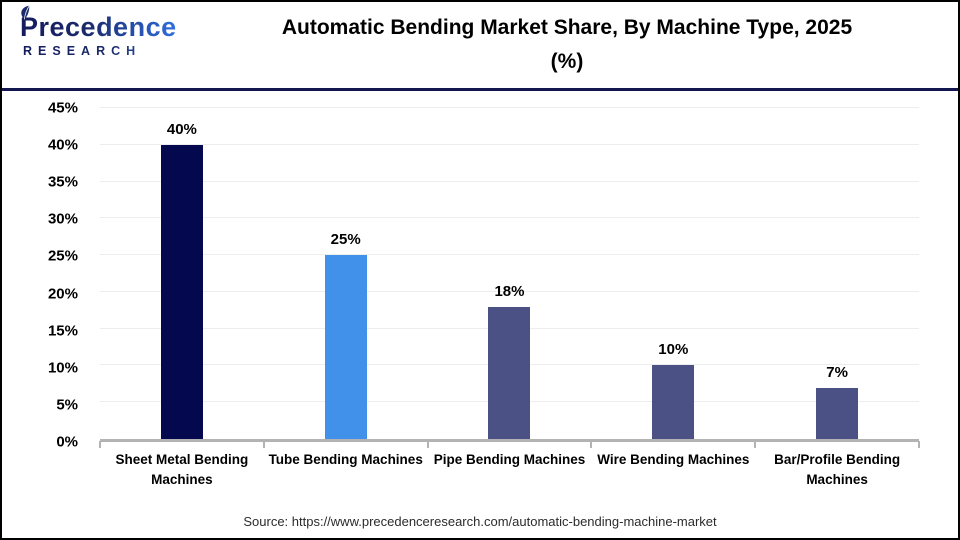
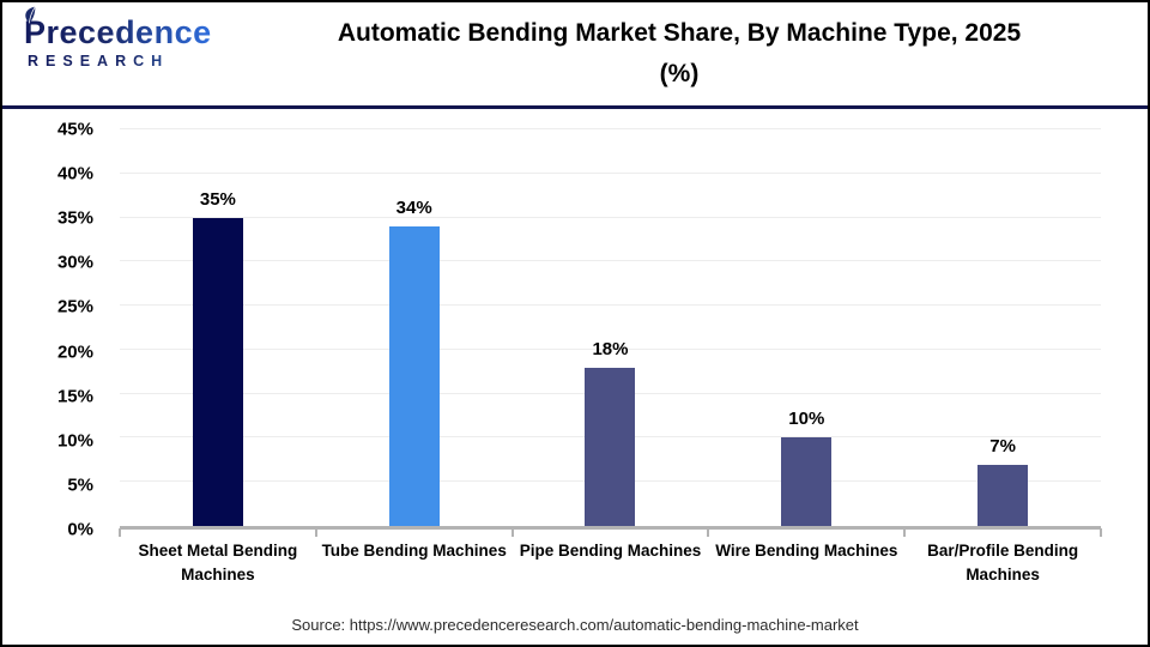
Sheet Metal Bending Machines: 40% -> 35%
Tube Bending Machines: 25% -> 34%
